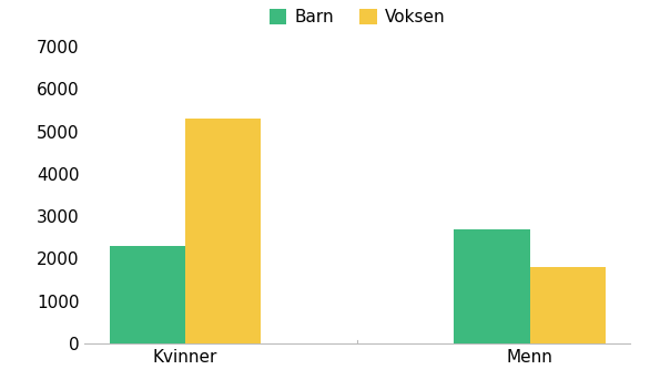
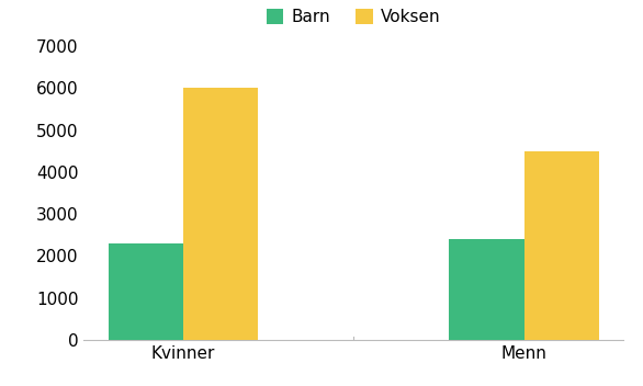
Voksen/Kvinner: 5300 -> 6000
Barn/Menn: 2700 -> 2400
Voksen/Menn: 1800 -> 4500
